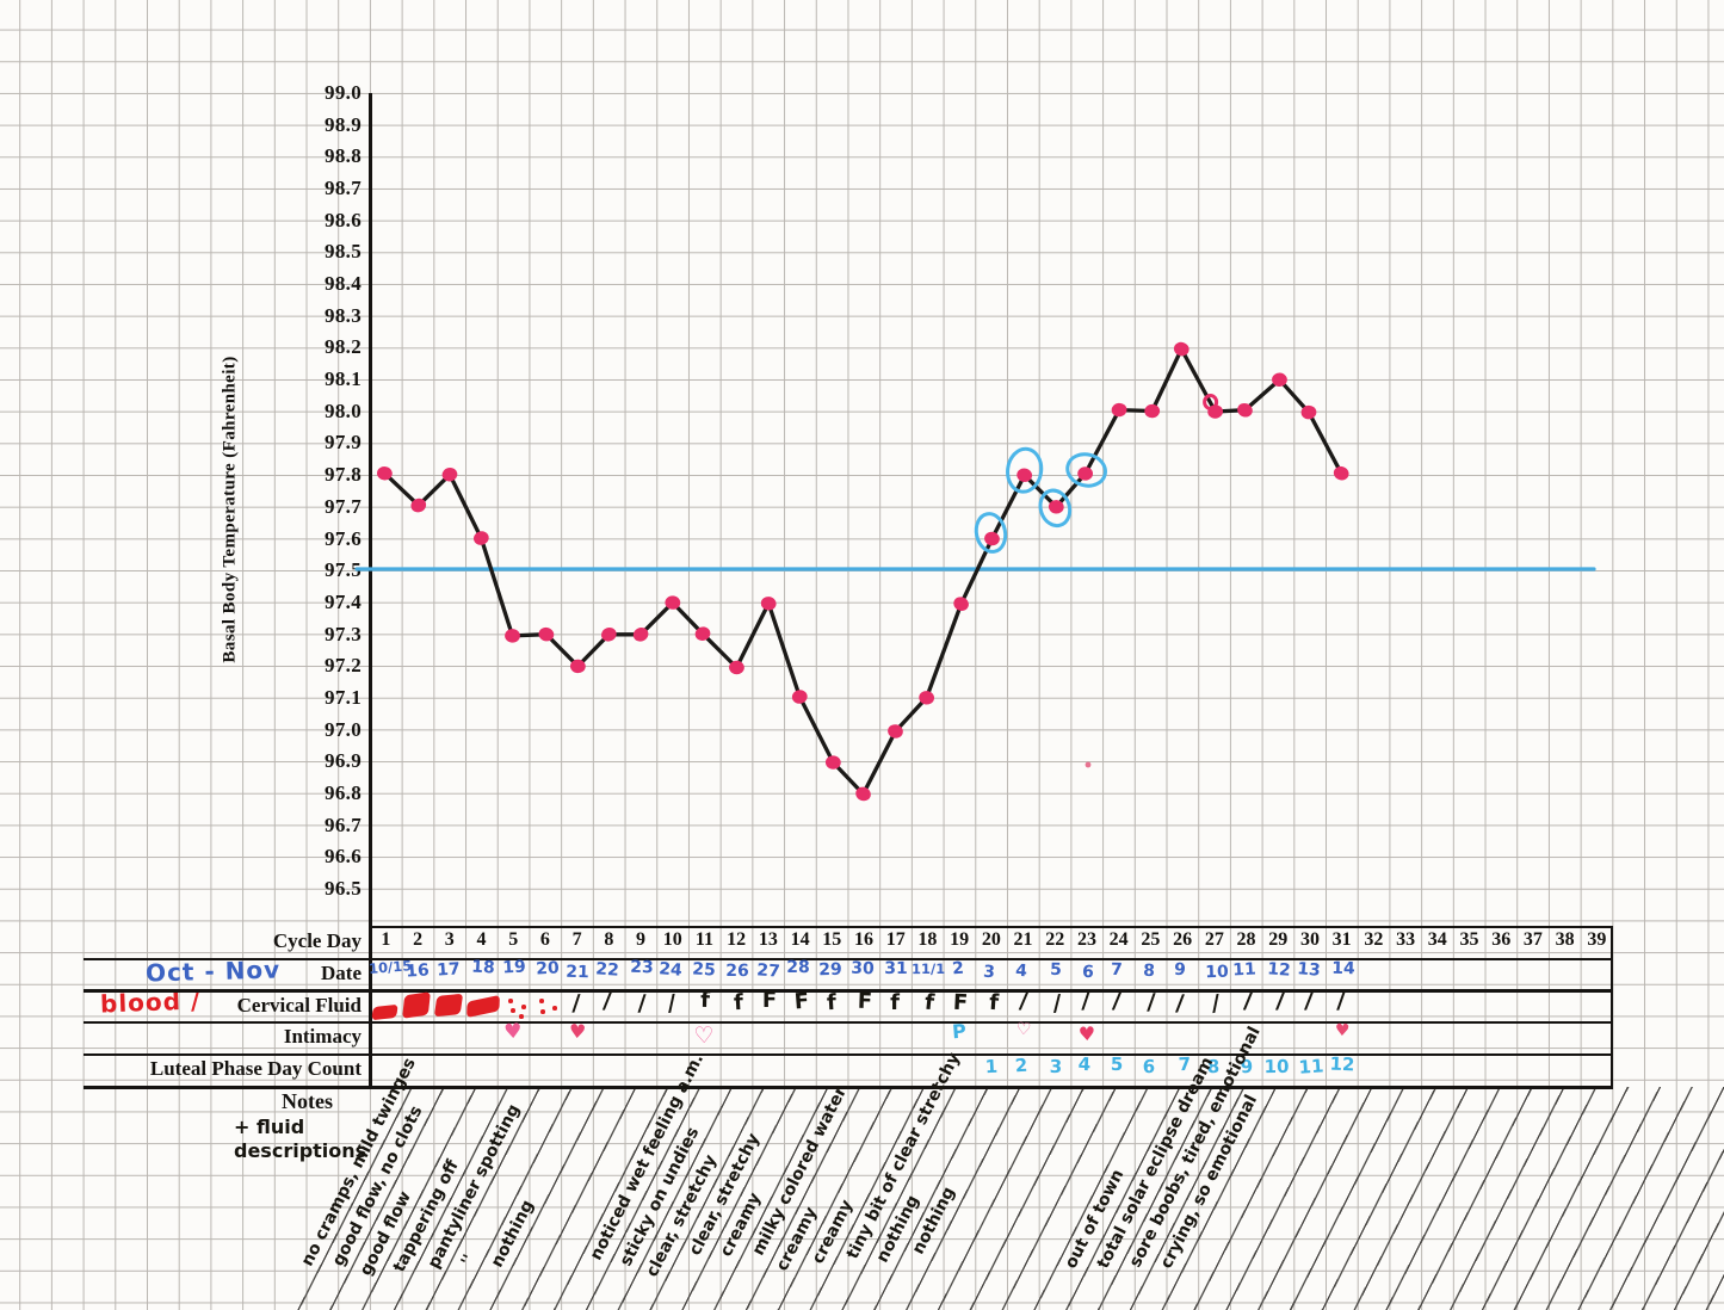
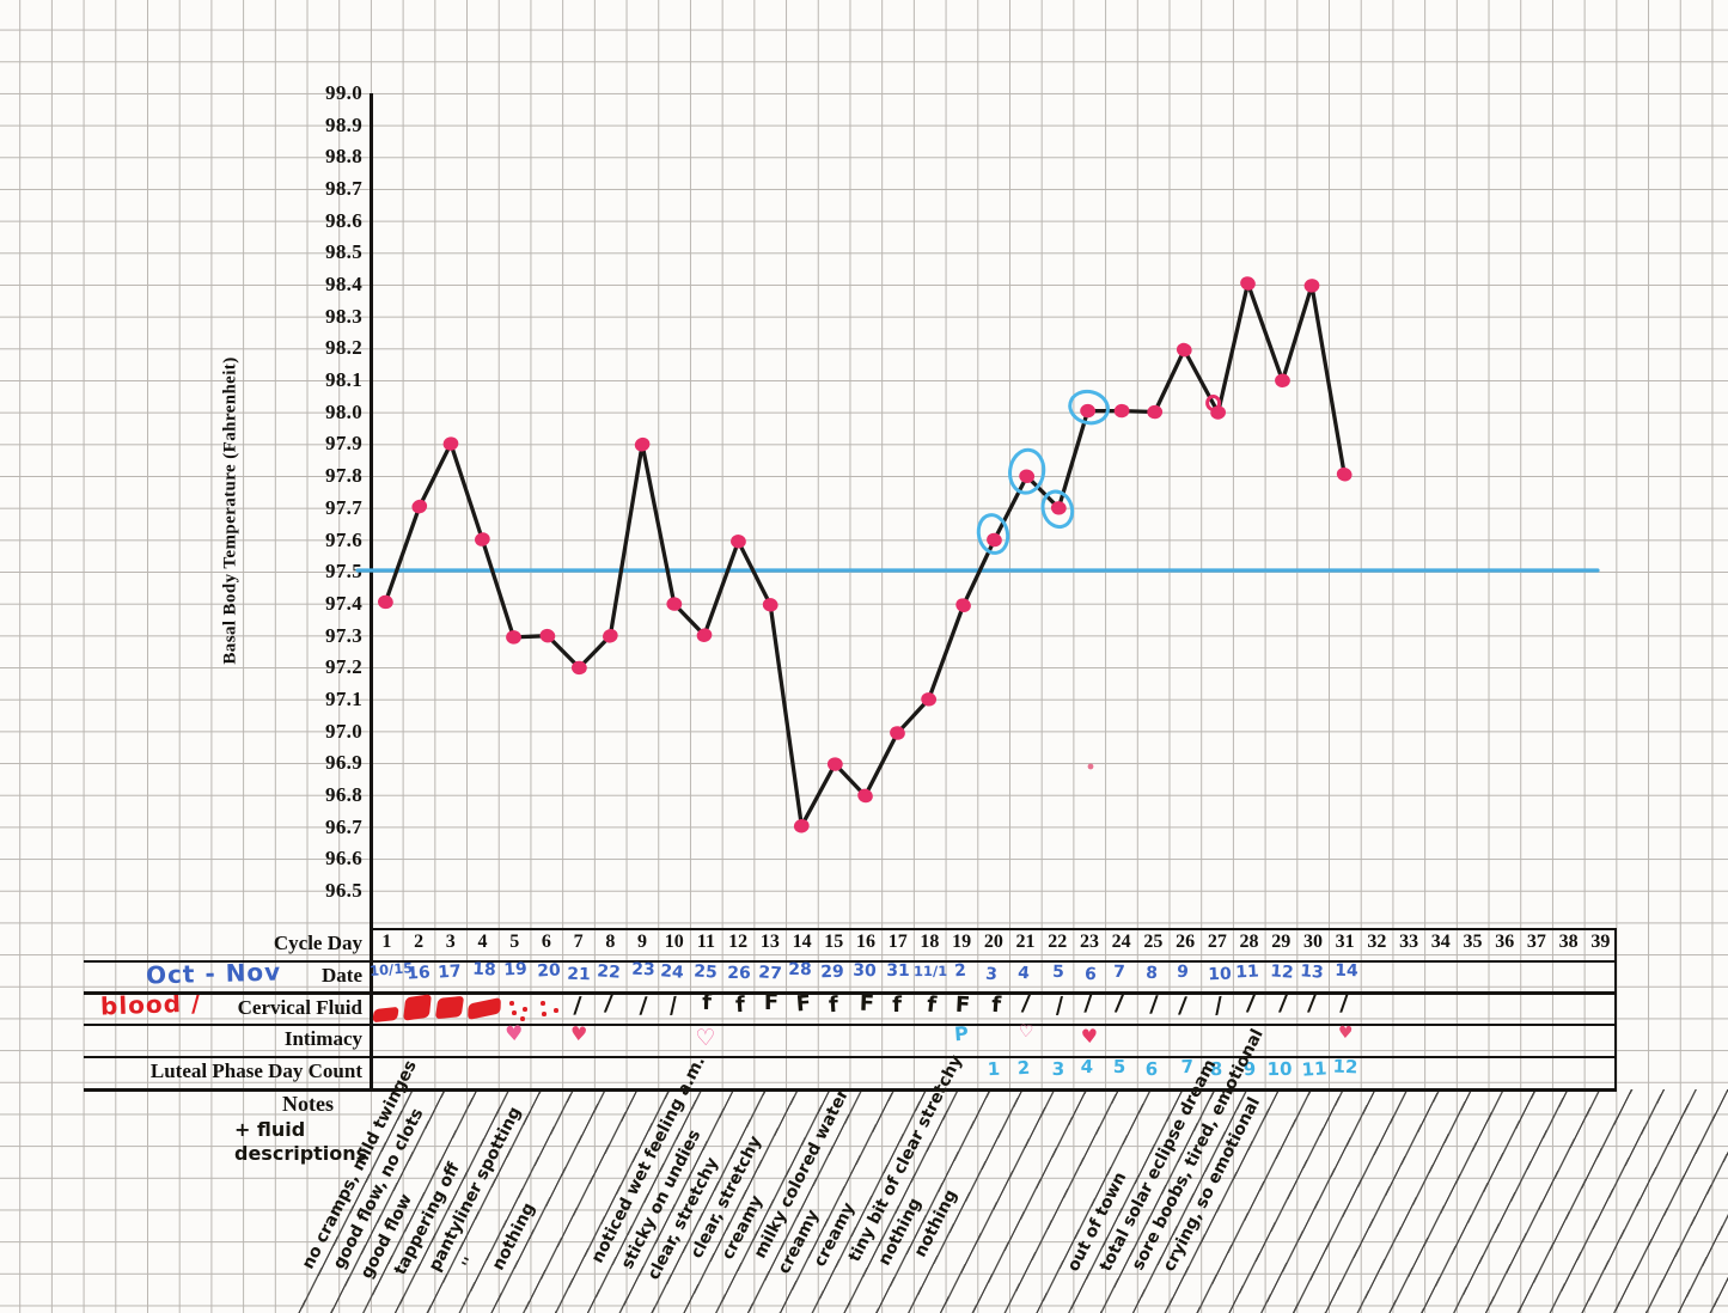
1: 97.8 -> 97.4
3: 97.8 -> 97.9
9: 97.3 -> 97.9
12: 97.2 -> 97.6
14: 97.1 -> 96.7
23: 97.8 -> 98.0
28: 98.0 -> 98.4
30: 98.0 -> 98.4
